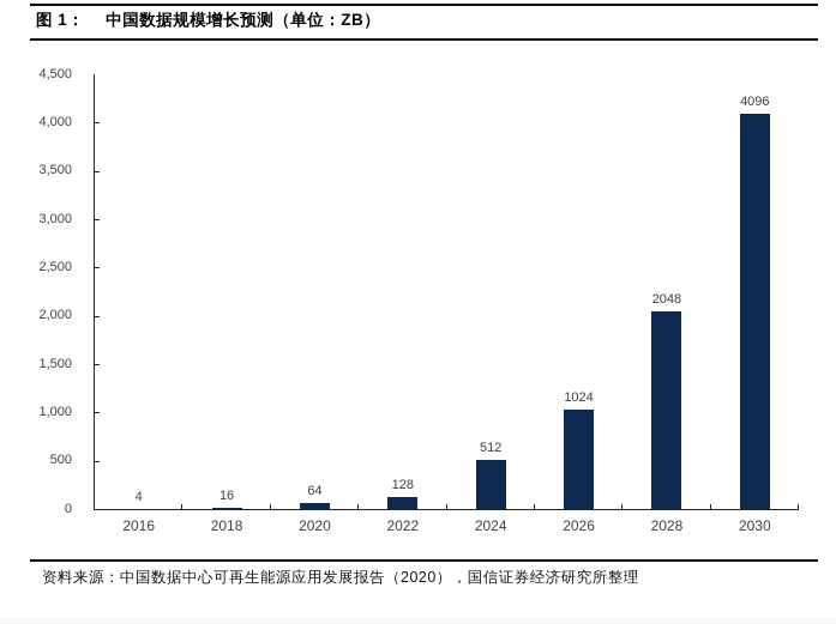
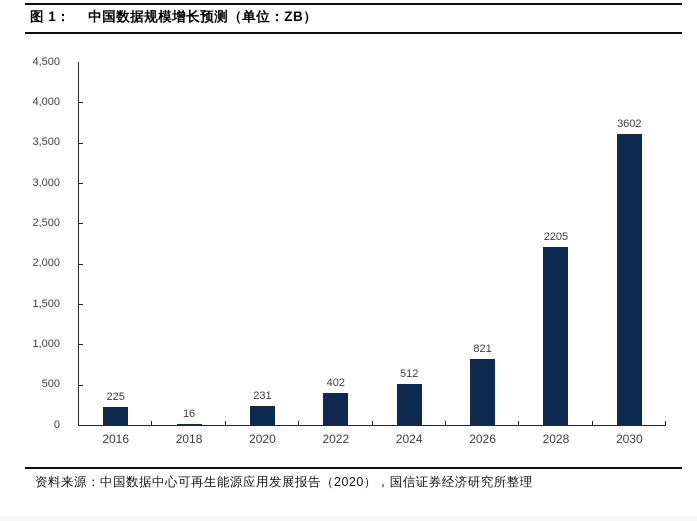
2016: 4 -> 225
2020: 64 -> 231
2022: 128 -> 402
2026: 1024 -> 821
2028: 2048 -> 2205
2030: 4096 -> 3602
